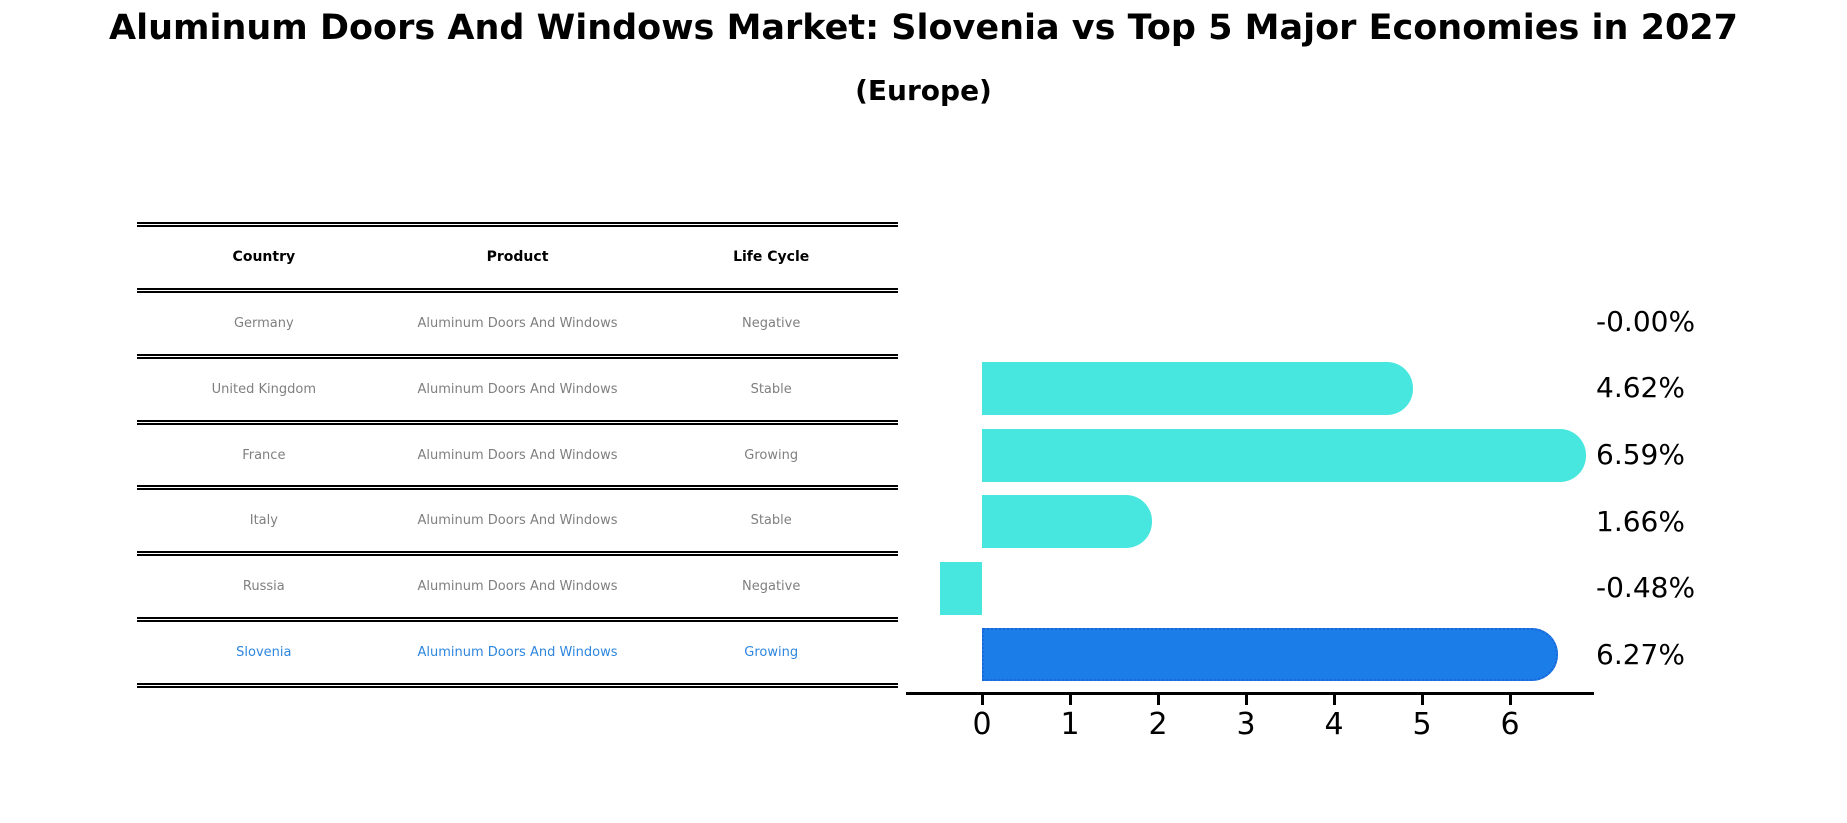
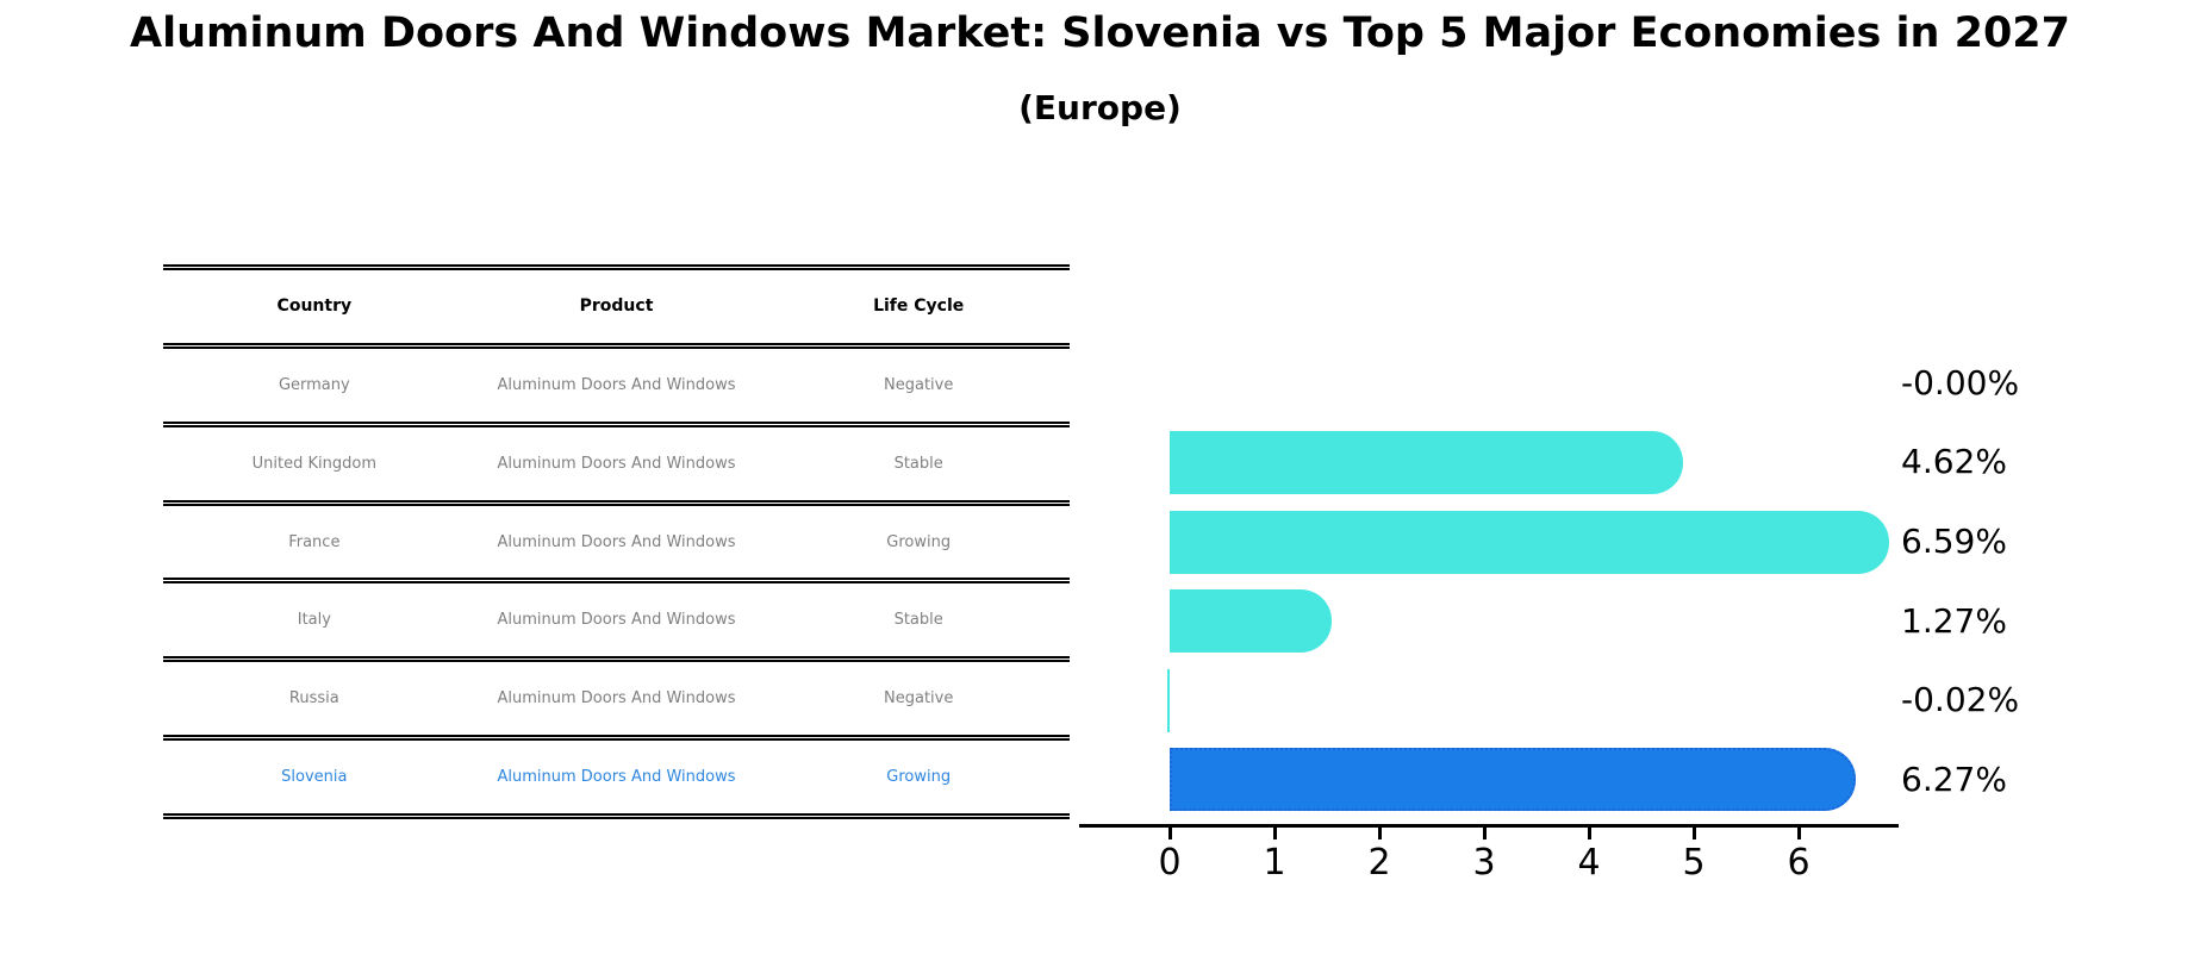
Italy: 1.66% -> 1.27%
Russia: -0.48% -> -0.02%
